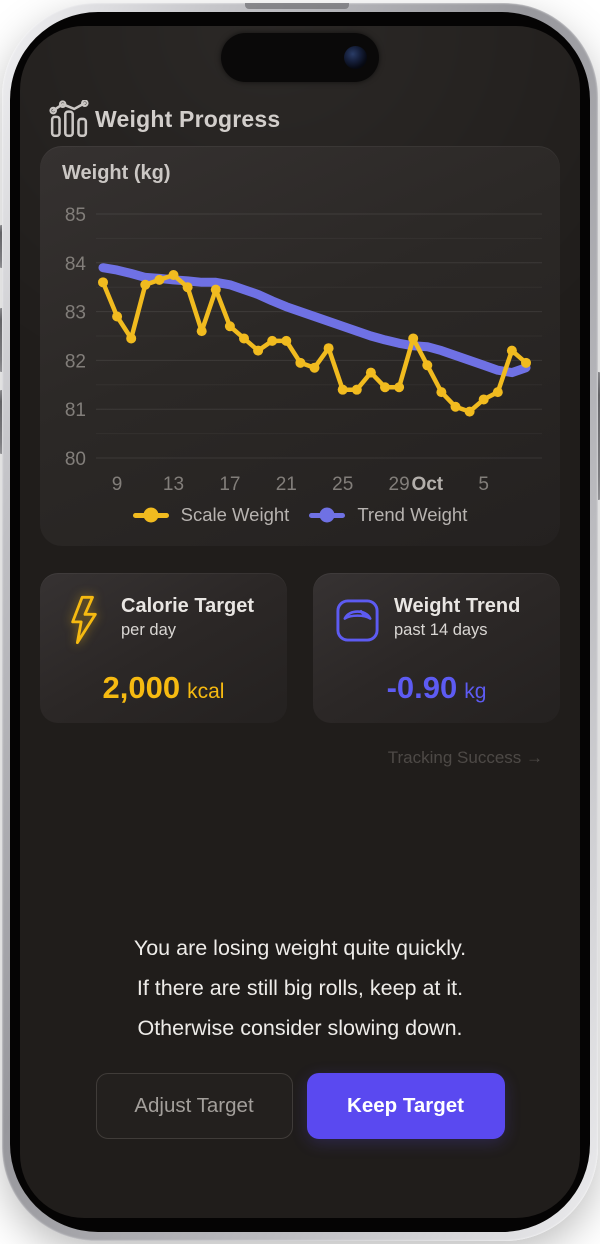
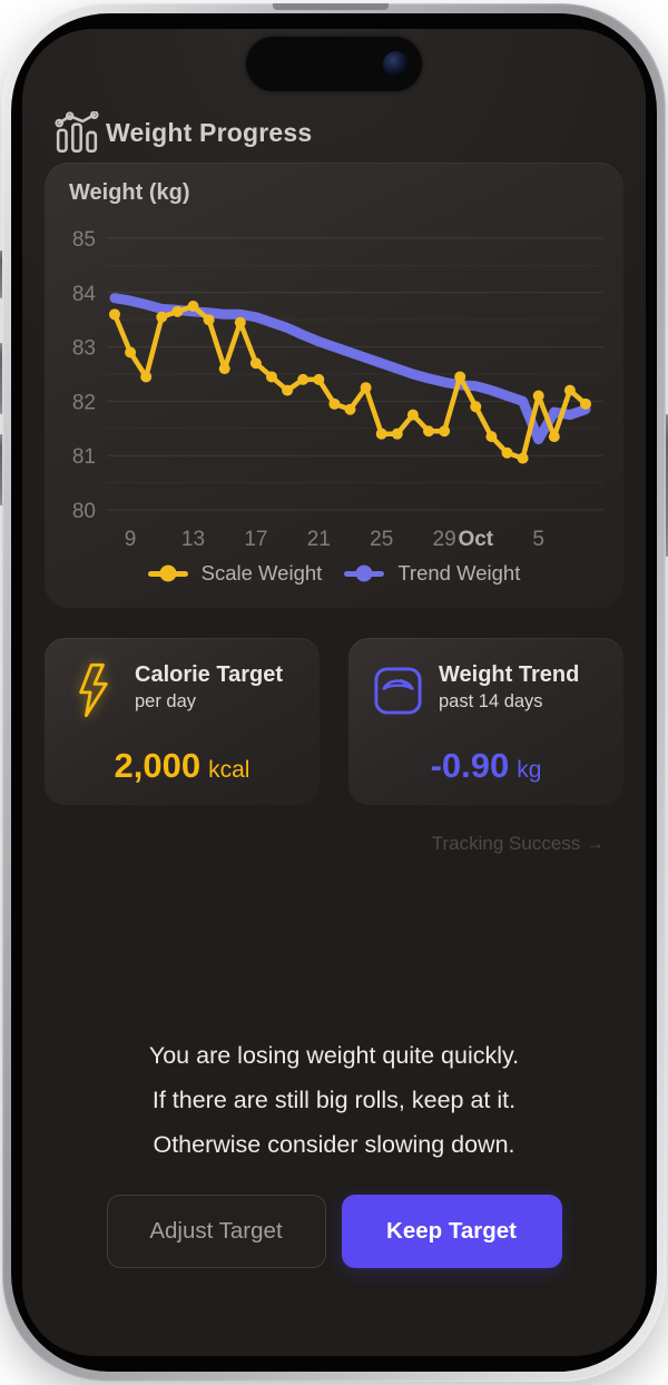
Scale Weight/Oct 5: 81.2 -> 82.1
Trend Weight/Oct 5: 81.9 -> 81.3
